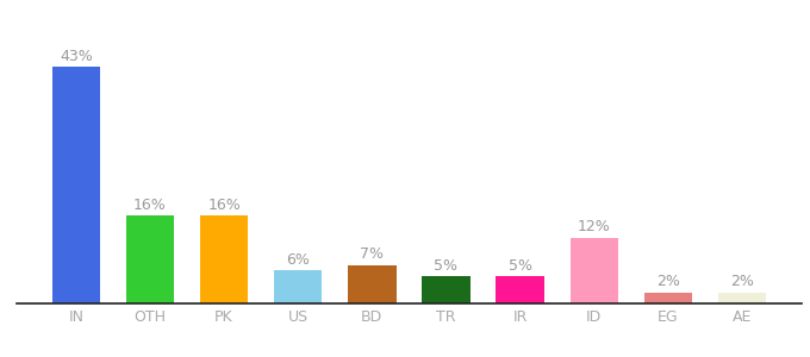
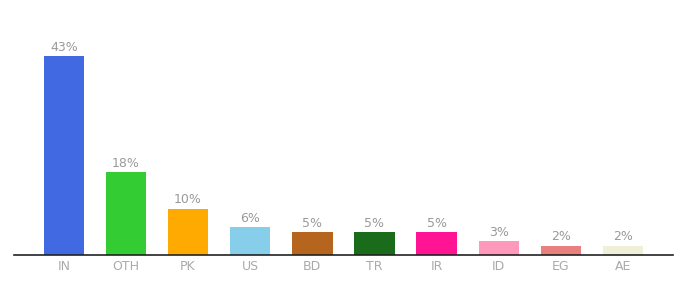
OTH: 16% -> 18%
PK: 16% -> 10%
BD: 7% -> 5%
ID: 12% -> 3%
